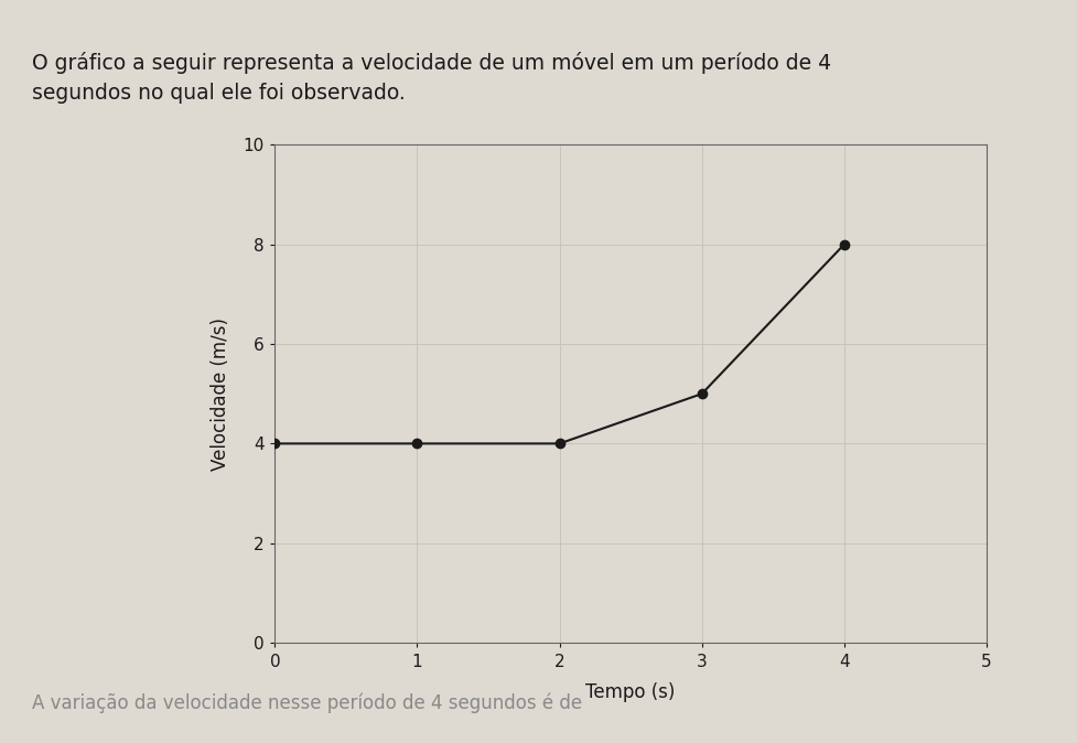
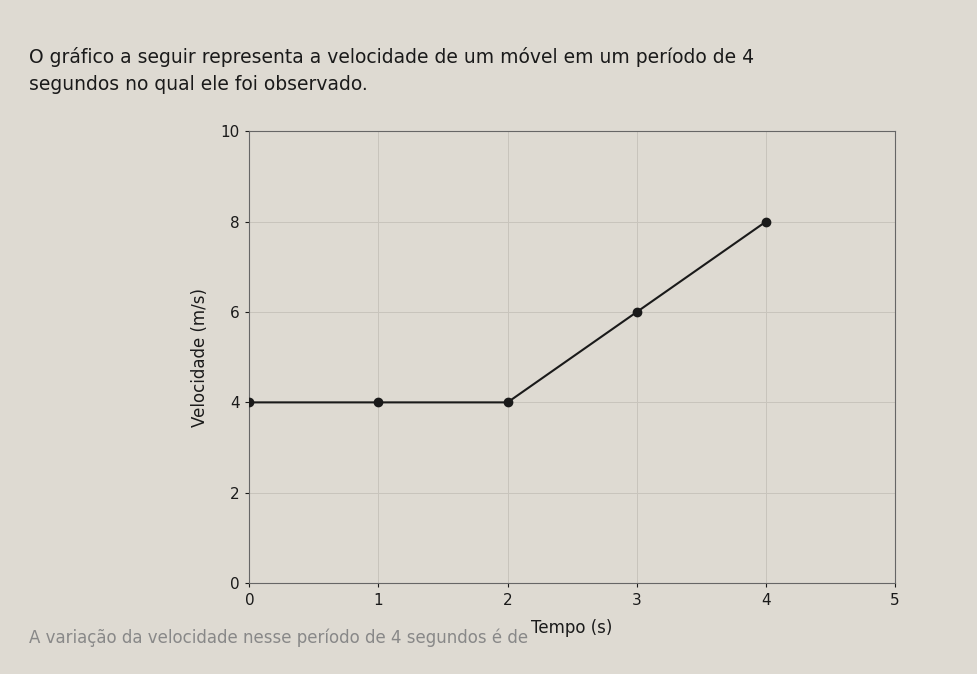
3: 5 -> 6
